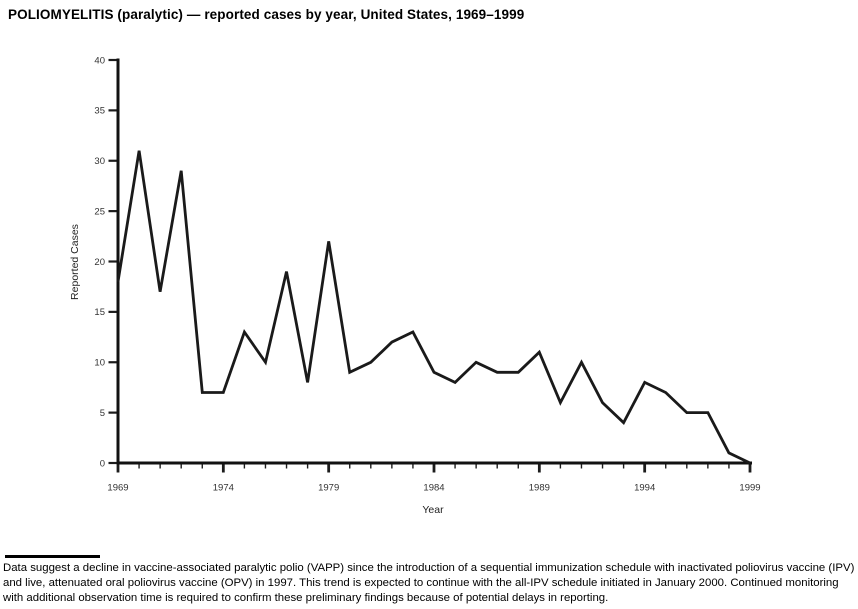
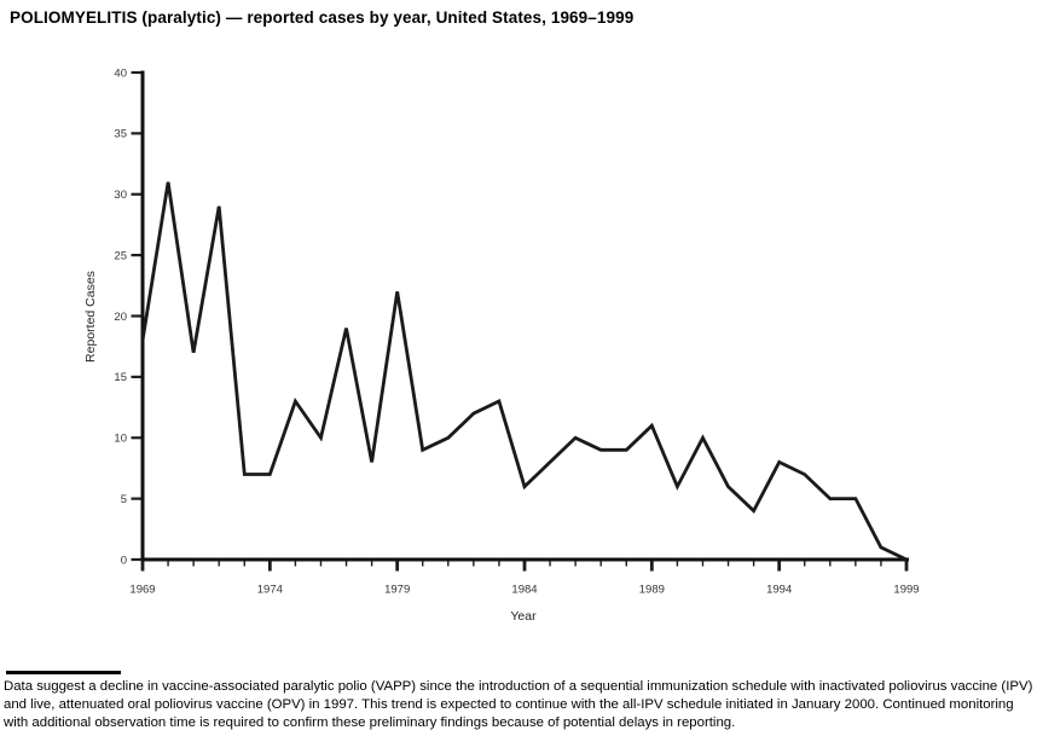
1984: 9 -> 6
